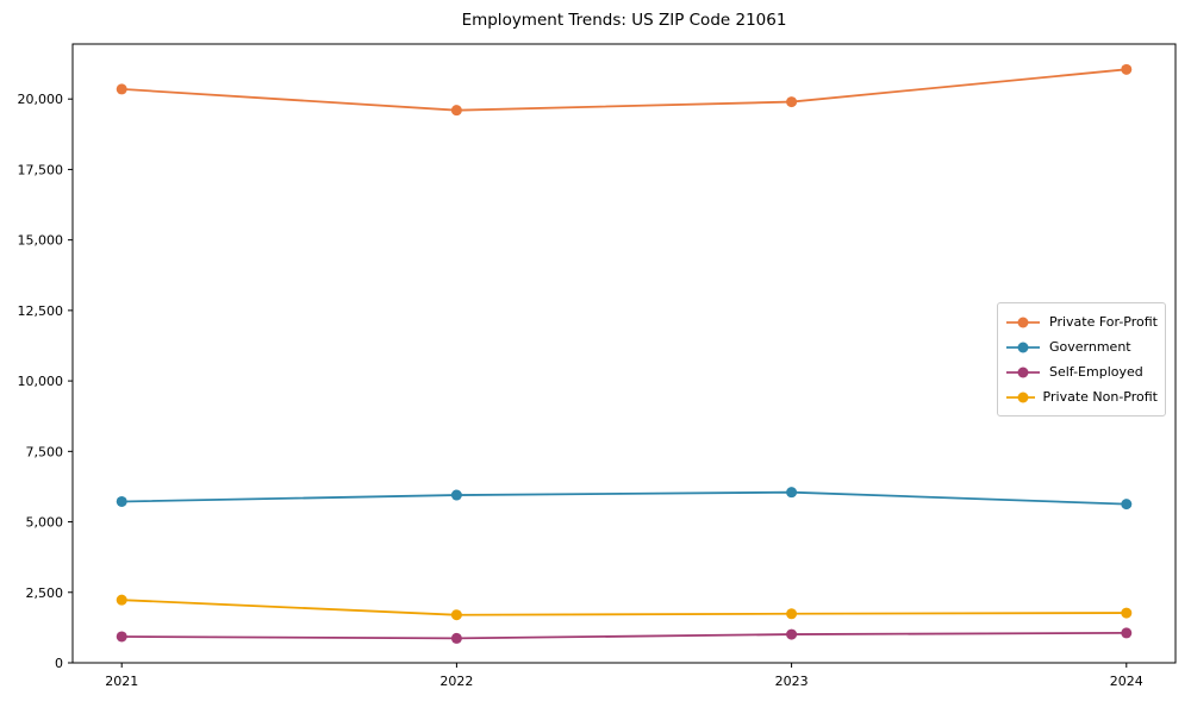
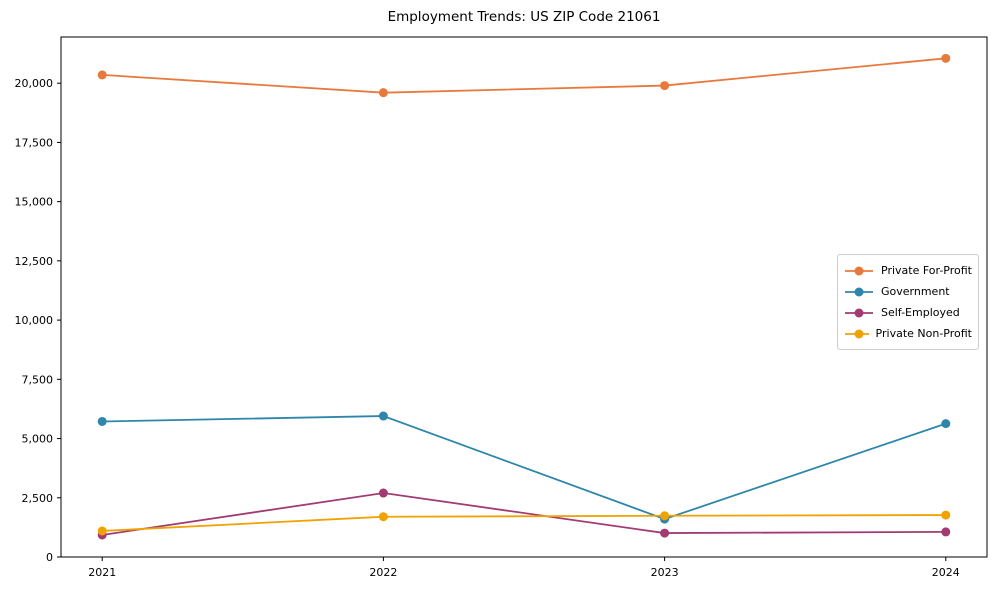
Private Non-Profit/2021: 2200 -> 1100
Self-Employed/2022: 900 -> 2700
Government/2023: 6000 -> 1600
